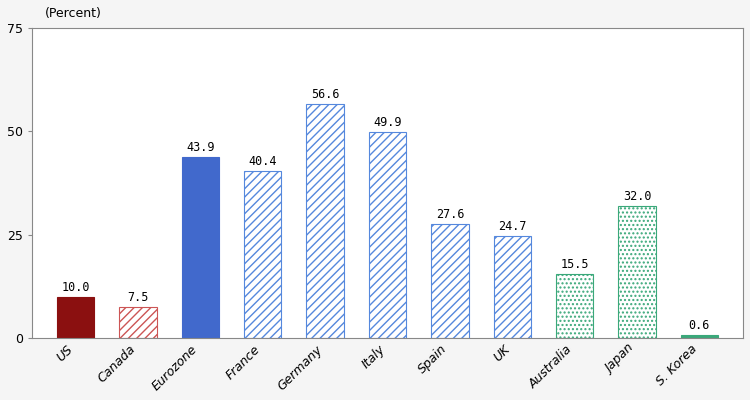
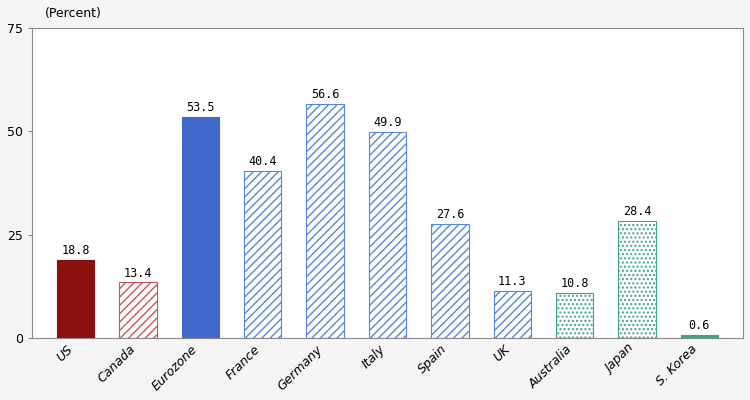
US: 10.0 -> 18.8
Canada: 7.5 -> 13.4
Eurozone: 43.9 -> 53.5
UK: 24.7 -> 11.3
Australia: 15.5 -> 10.8
Japan: 32.0 -> 28.4
